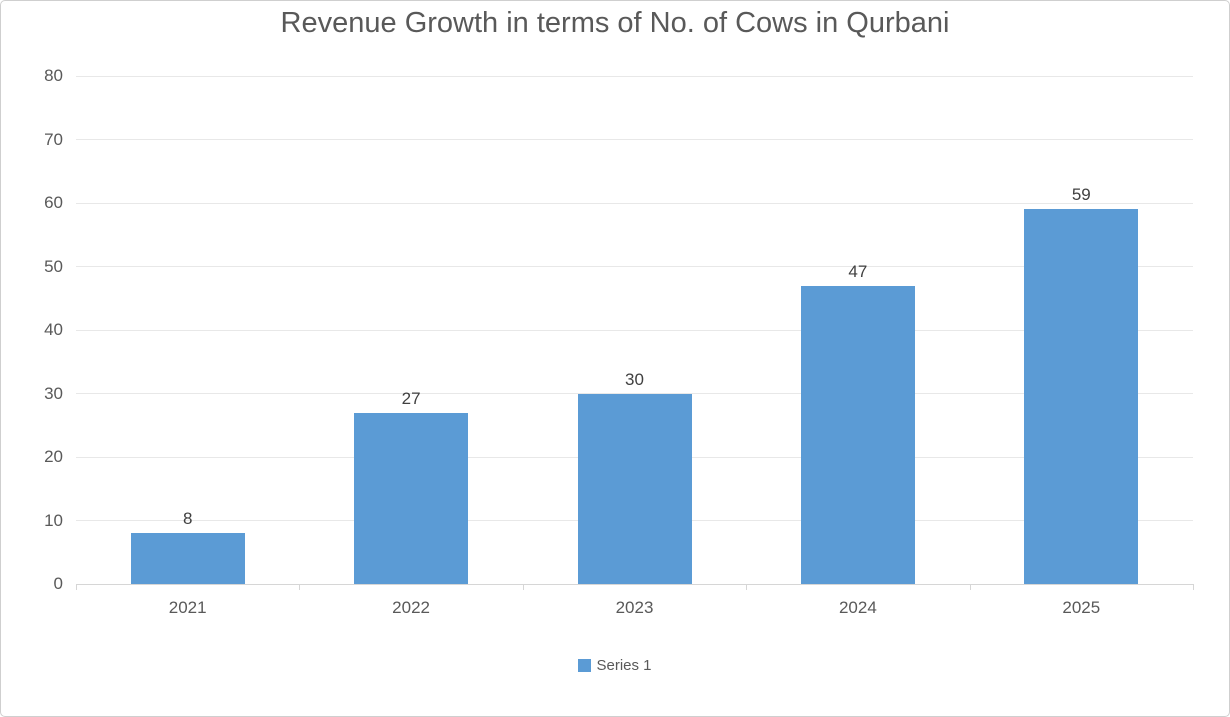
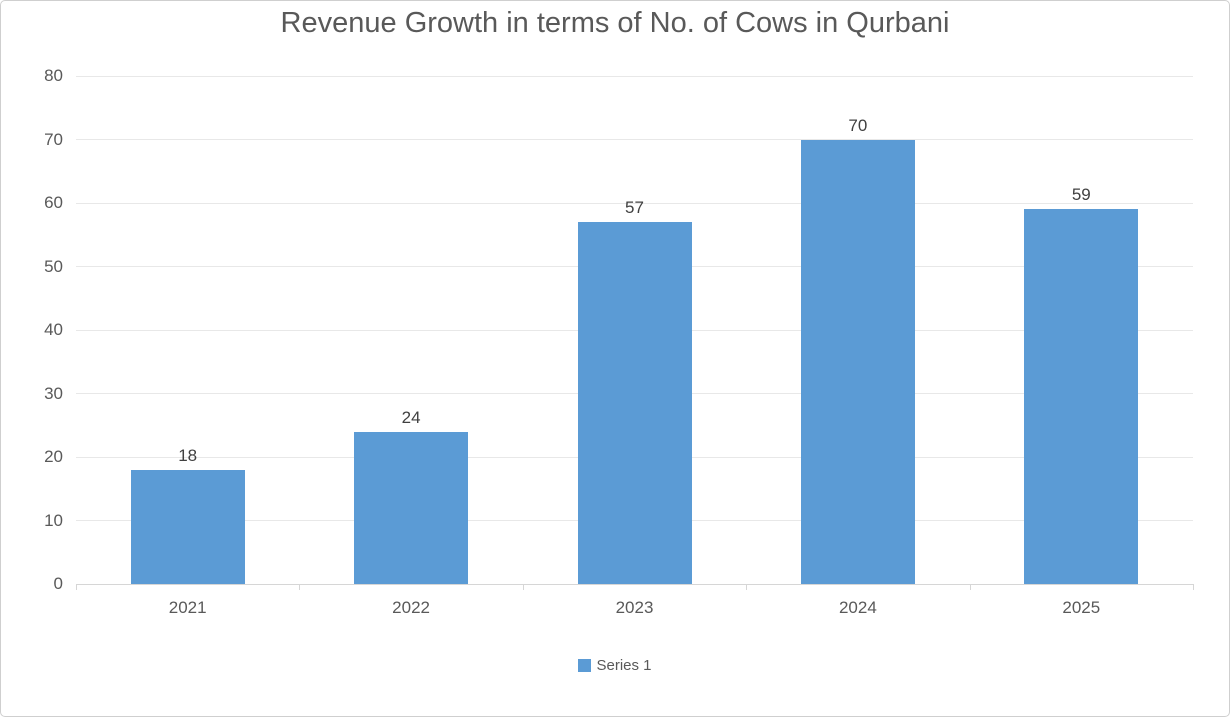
2021: 8 -> 18
2022: 27 -> 24
2023: 30 -> 57
2024: 47 -> 70
